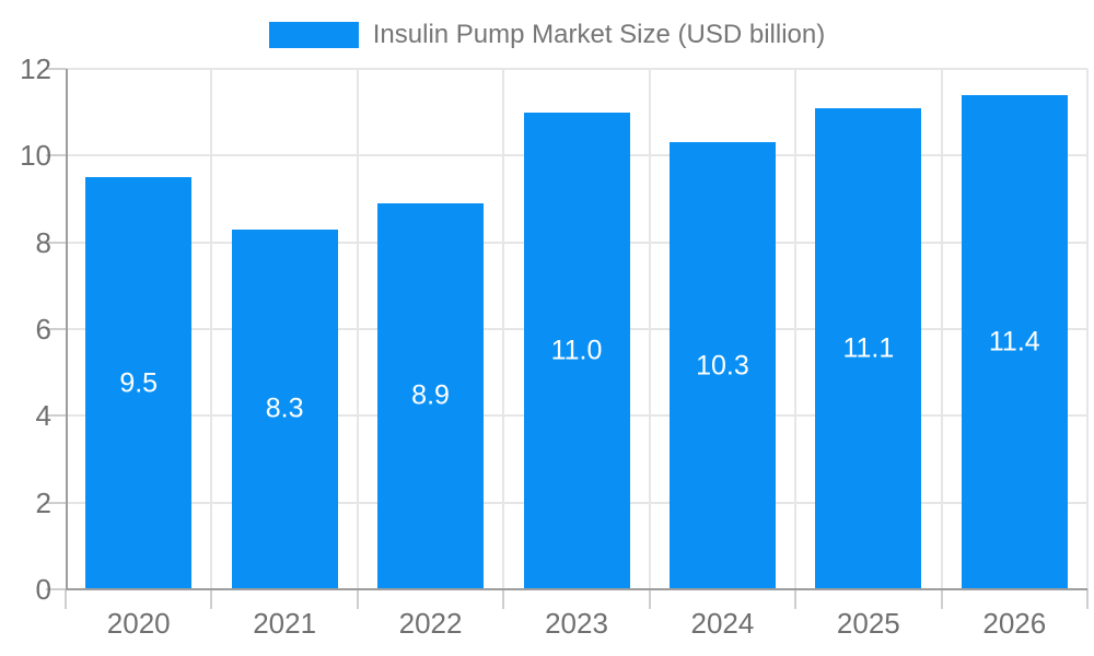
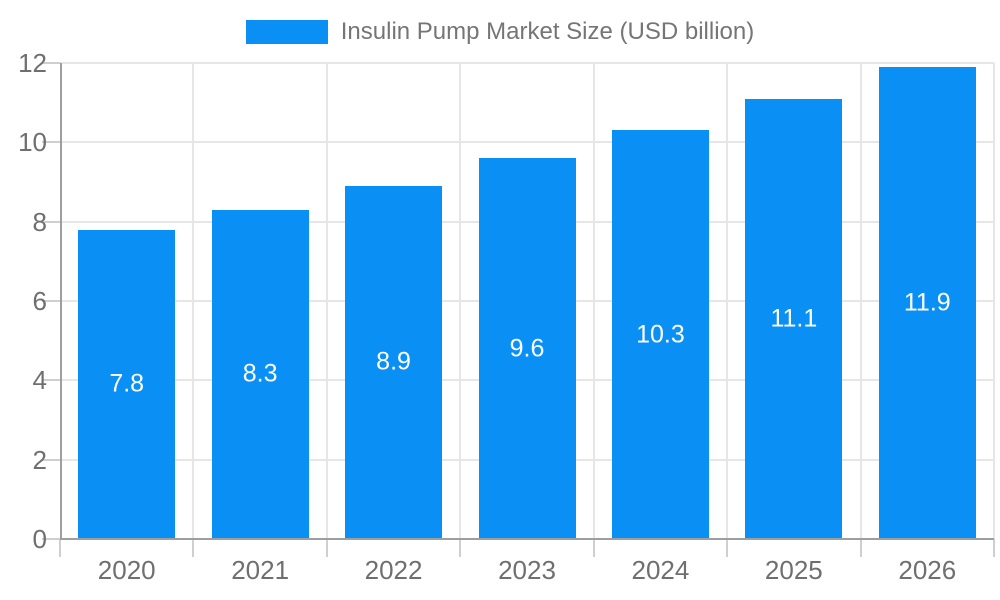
2020: 9.5 -> 7.8
2023: 11.0 -> 9.6
2026: 11.4 -> 11.9
